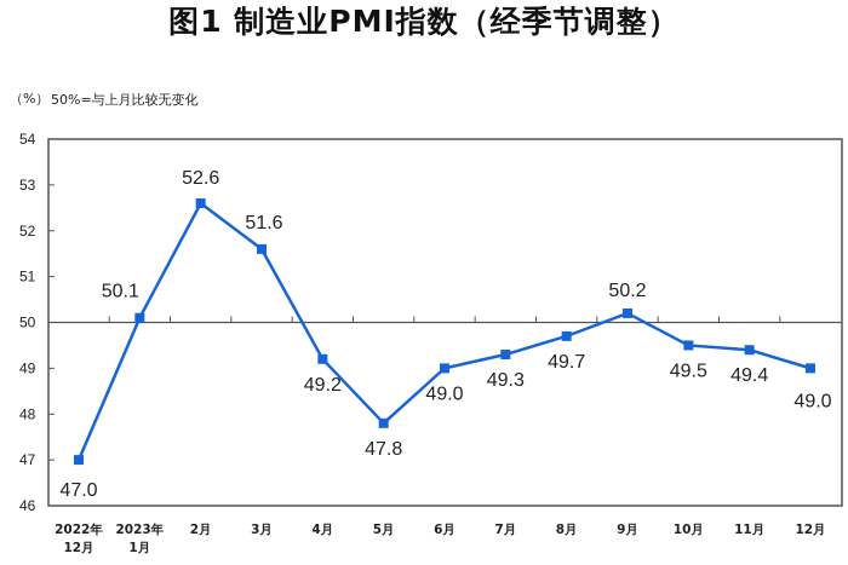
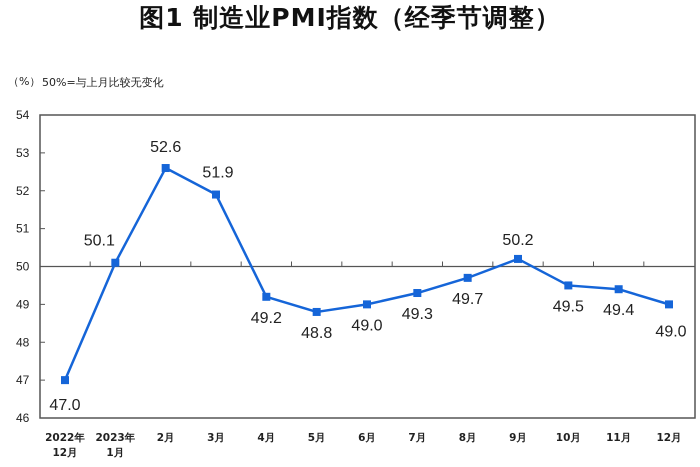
3月: 51.6 -> 51.9
5月: 47.8 -> 48.8
